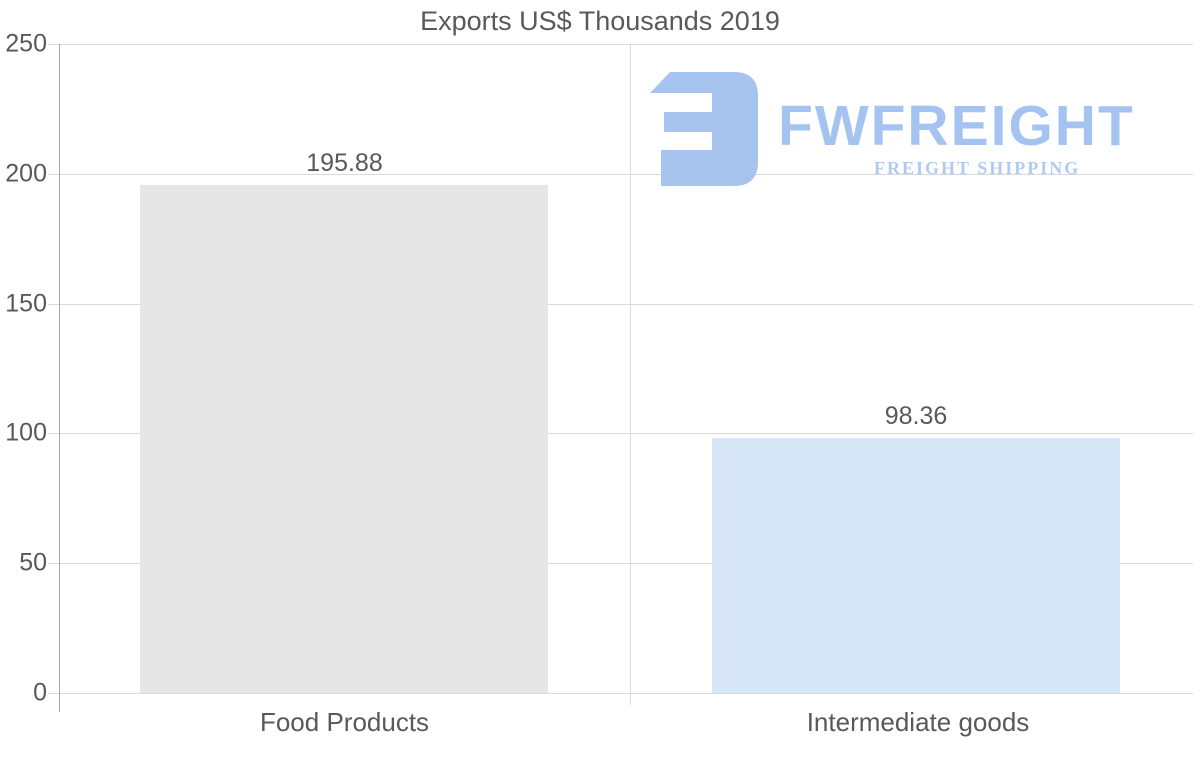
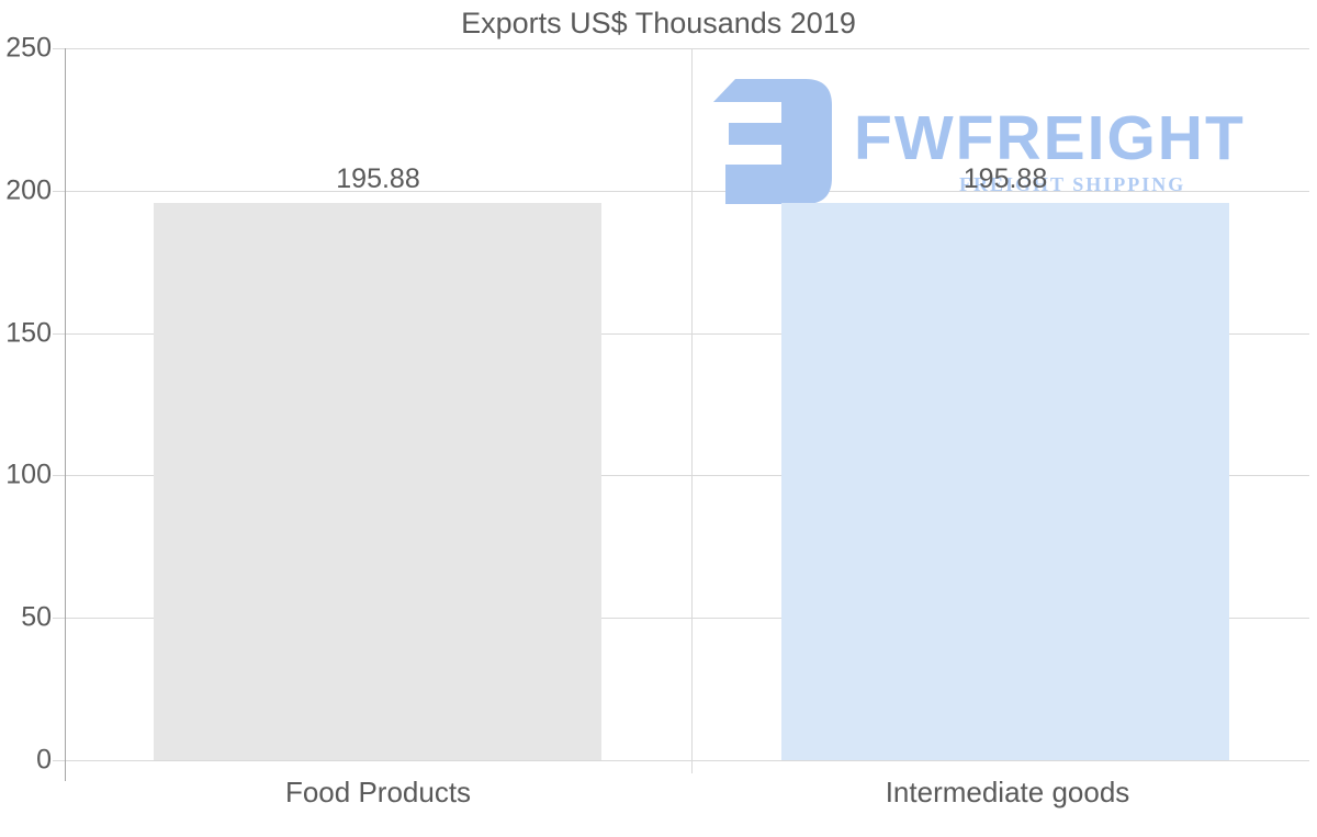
Intermediate goods: 98.36 -> 195.88
